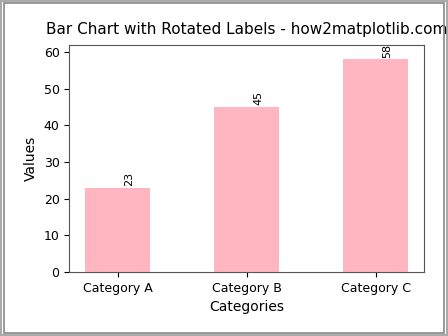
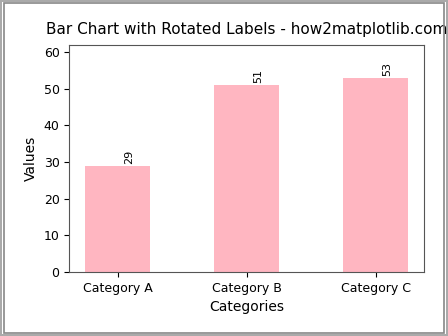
Category A: 23 -> 29
Category B: 45 -> 51
Category C: 58 -> 53
